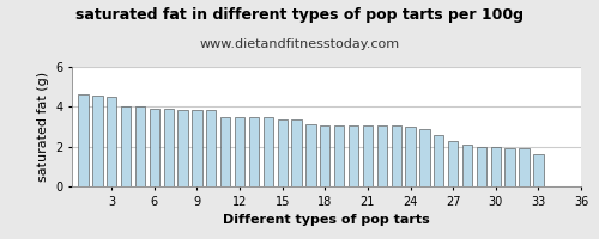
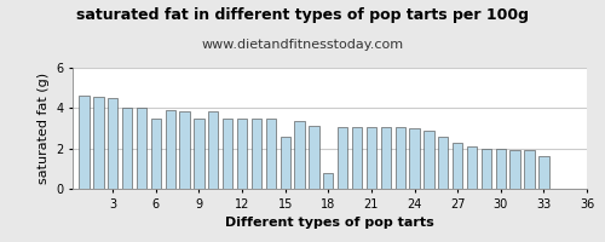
6: 3.9 -> 3.5
9: 3.9 -> 3.5
15: 3.4 -> 2.6
18: 3.0 -> 0.8
